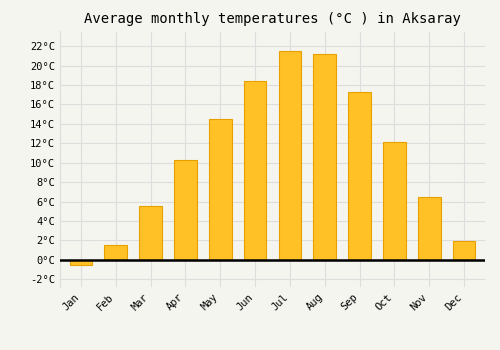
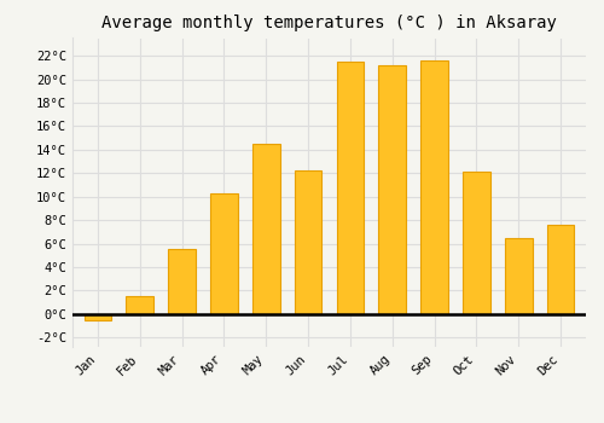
Jun: 18.4°C -> 12.2°C
Sep: 17.3°C -> 21.6°C
Dec: 1.9°C -> 7.6°C
